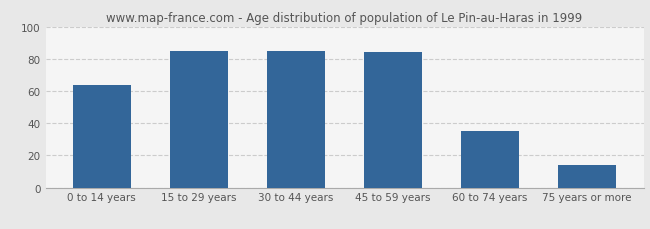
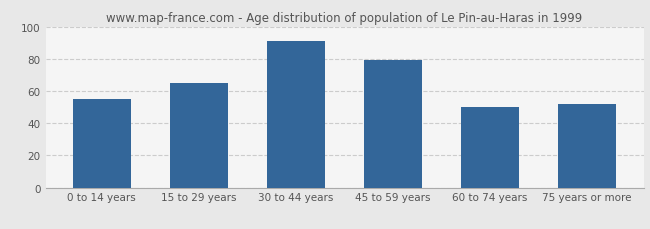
0 to 14 years: 64 -> 55
15 to 29 years: 85 -> 65
30 to 44 years: 85 -> 91
45 to 59 years: 84 -> 79
60 to 74 years: 35 -> 50
75 years or more: 14 -> 52
